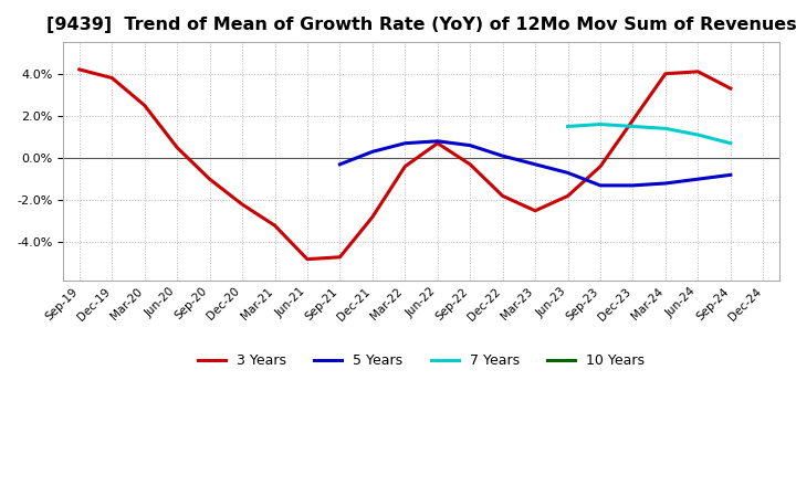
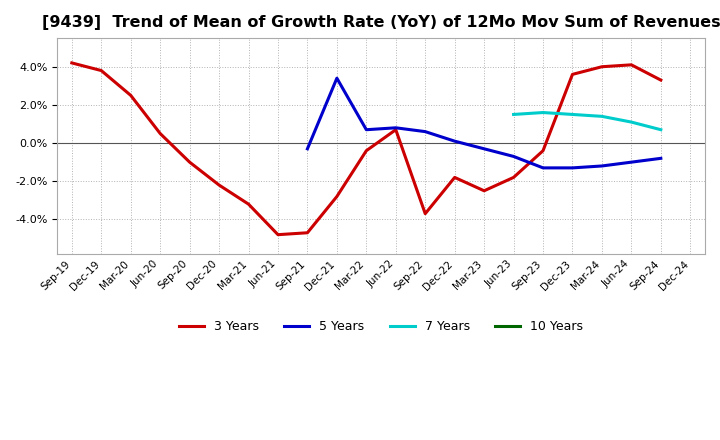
5 Years/Dec-21: 0.3% -> 3.4%
3 Years/Sep-22: -0.3% -> -3.7%
3 Years/Dec-23: 1.8% -> 3.6%
